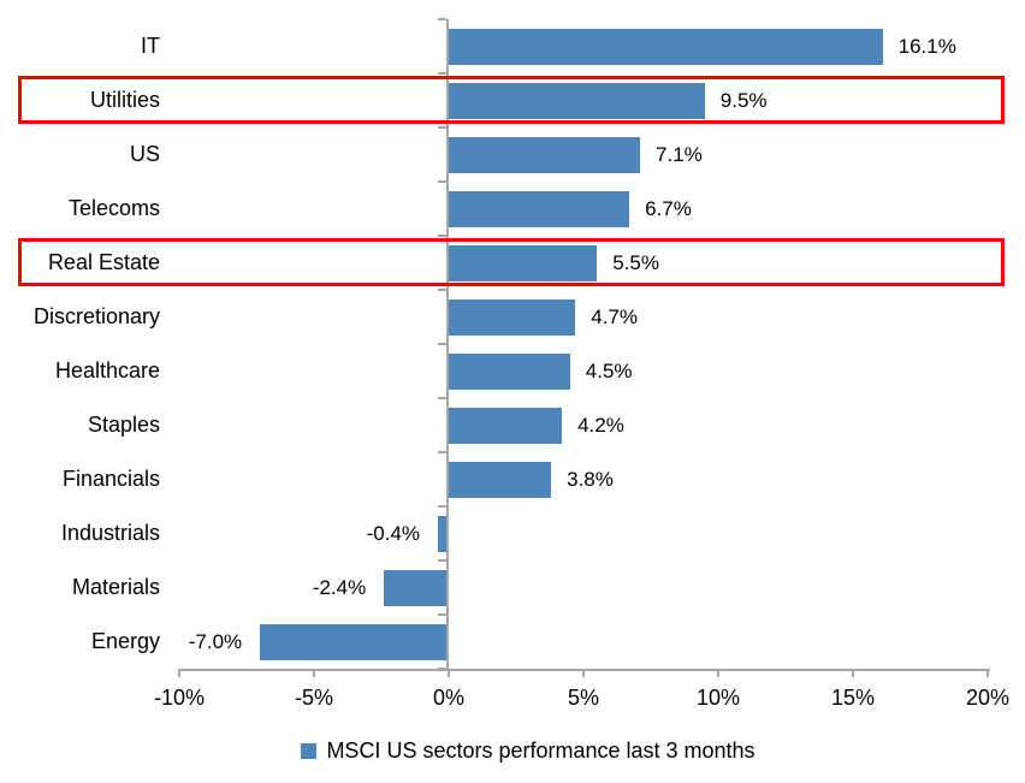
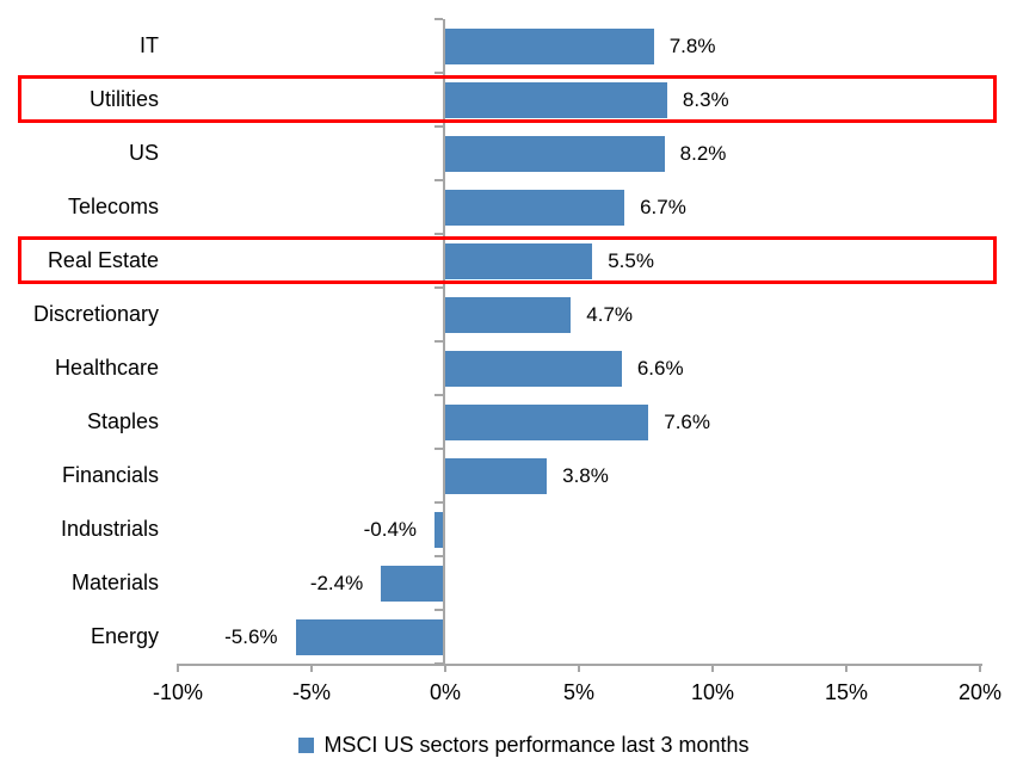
IT: 16.1% -> 7.8%
Utilities: 9.5% -> 8.3%
US: 7.1% -> 8.2%
Healthcare: 4.5% -> 6.6%
Staples: 4.2% -> 7.6%
Energy: -7.0% -> -5.6%
